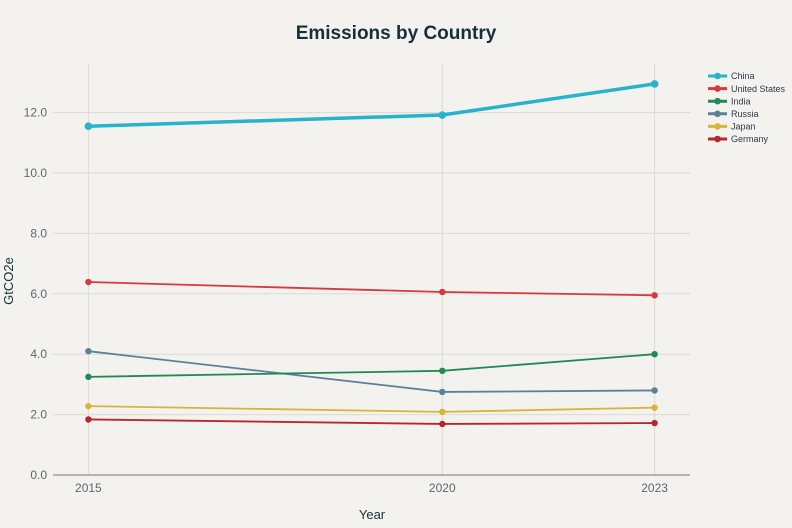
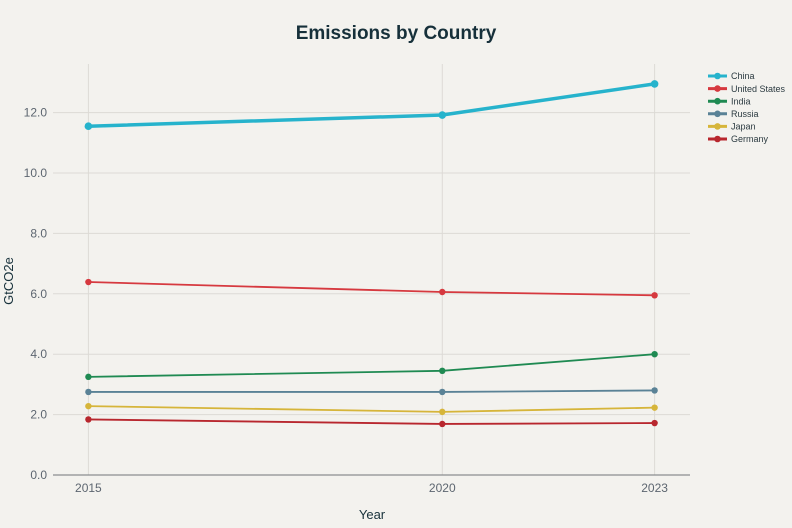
Russia/2015: 4.1 -> 2.8
